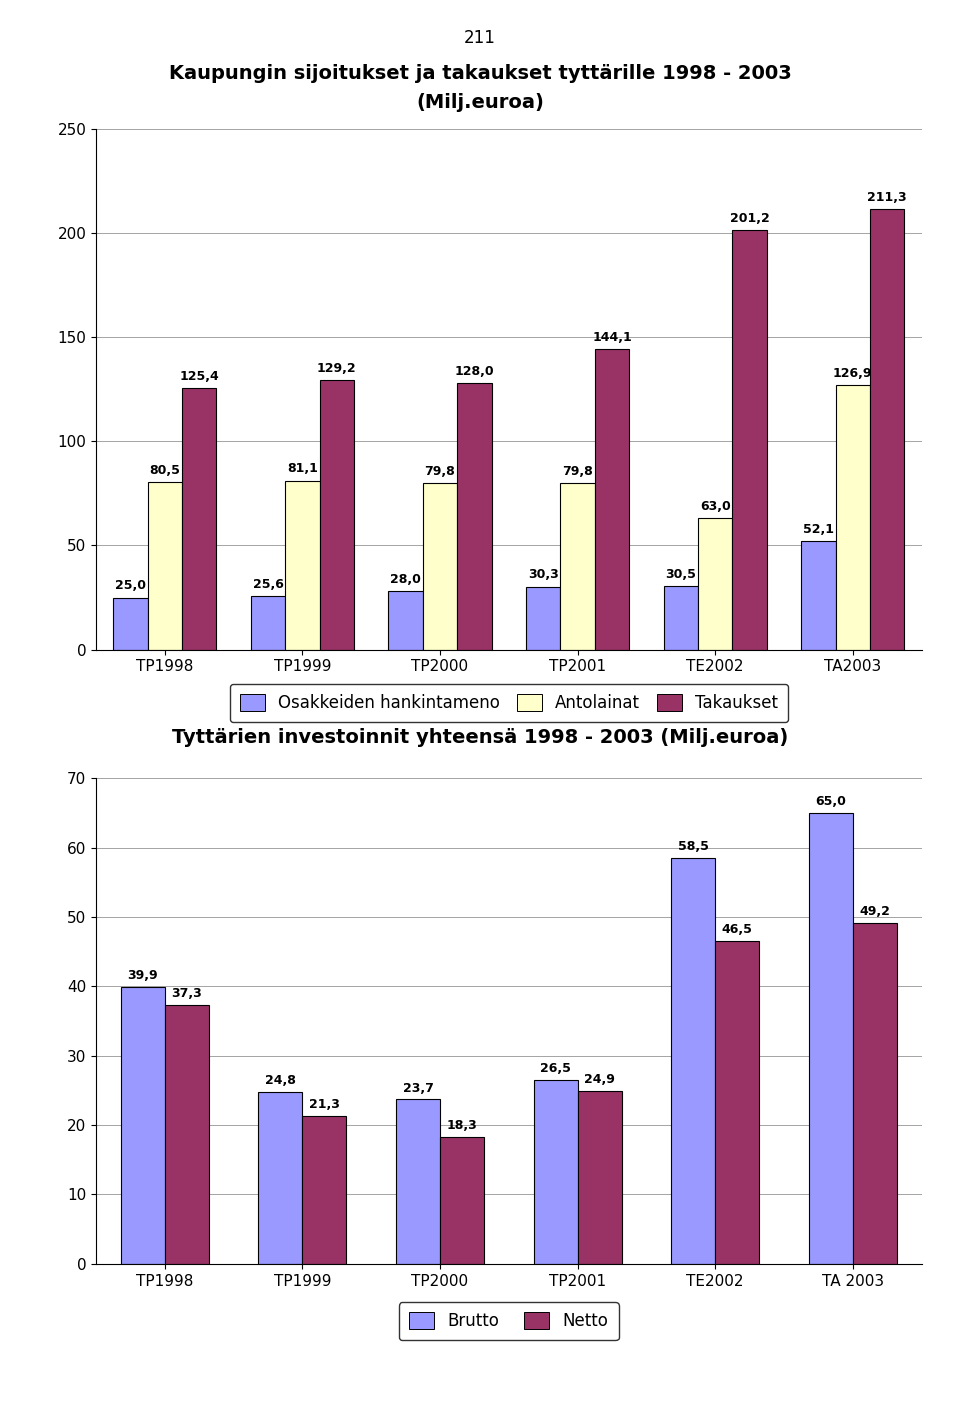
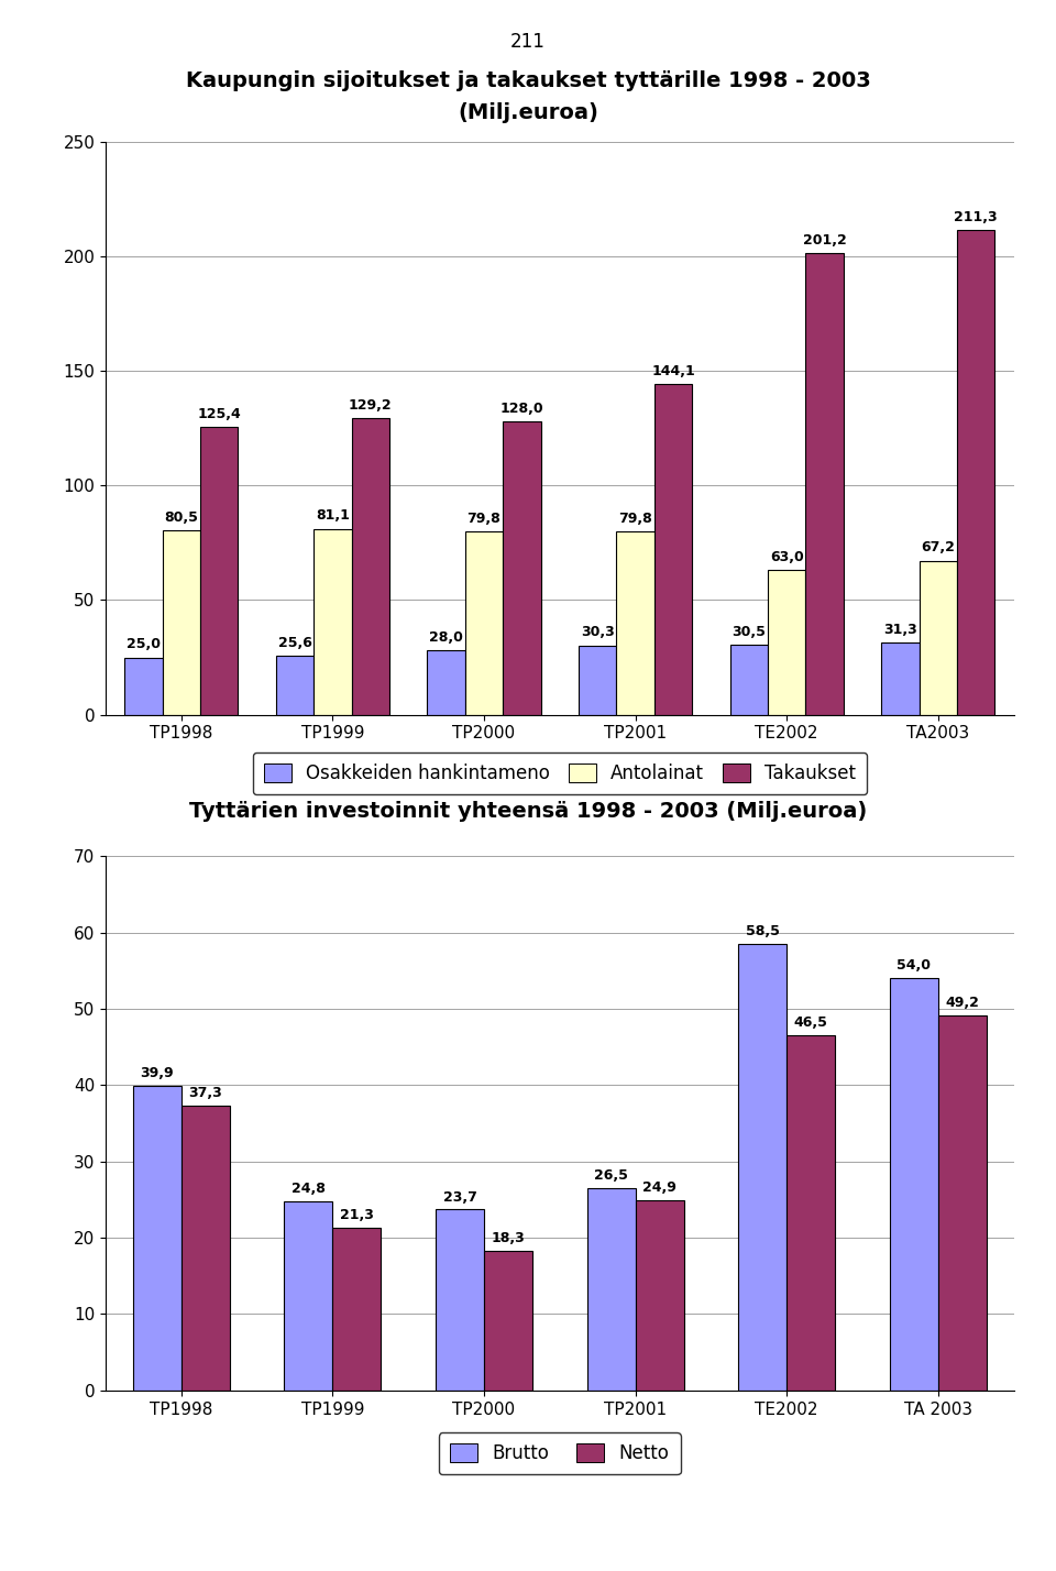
Osakkeiden hankintameno/TA2003: 52,1 -> 31,3
Antolainat/TA2003: 126,9 -> 67,2
Brutto/TA 2003: 65,0 -> 54,0
